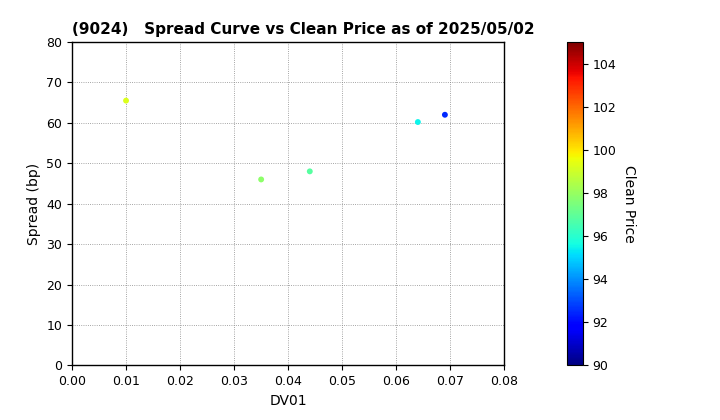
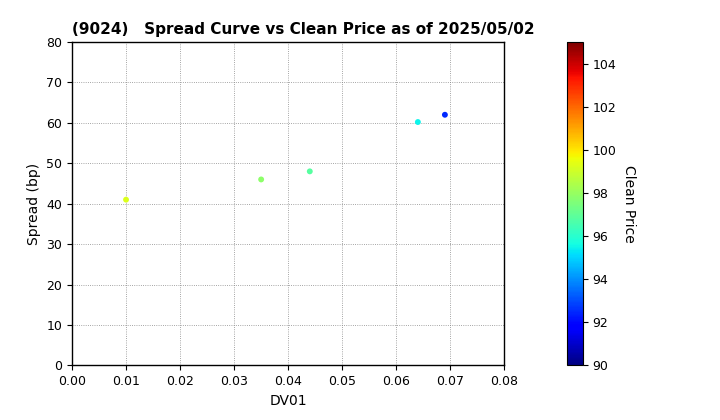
0.01: 65.5 -> 41.0
